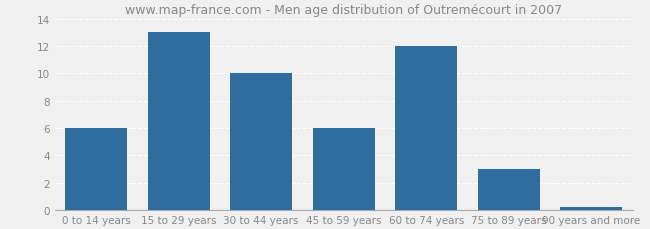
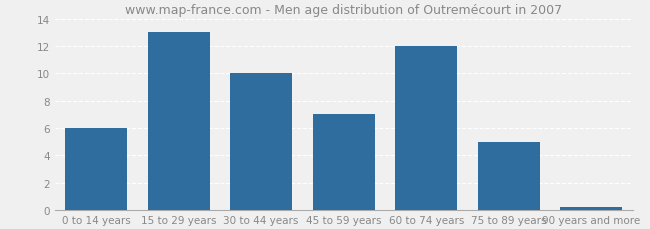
45 to 59 years: 6.0 -> 7.0
75 to 89 years: 3.0 -> 5.0
